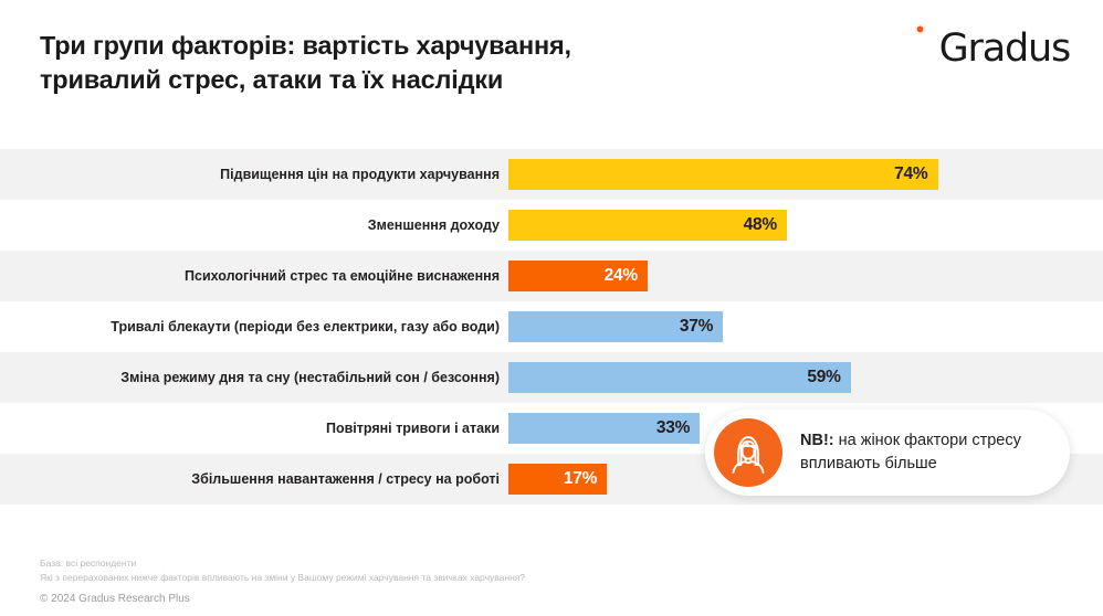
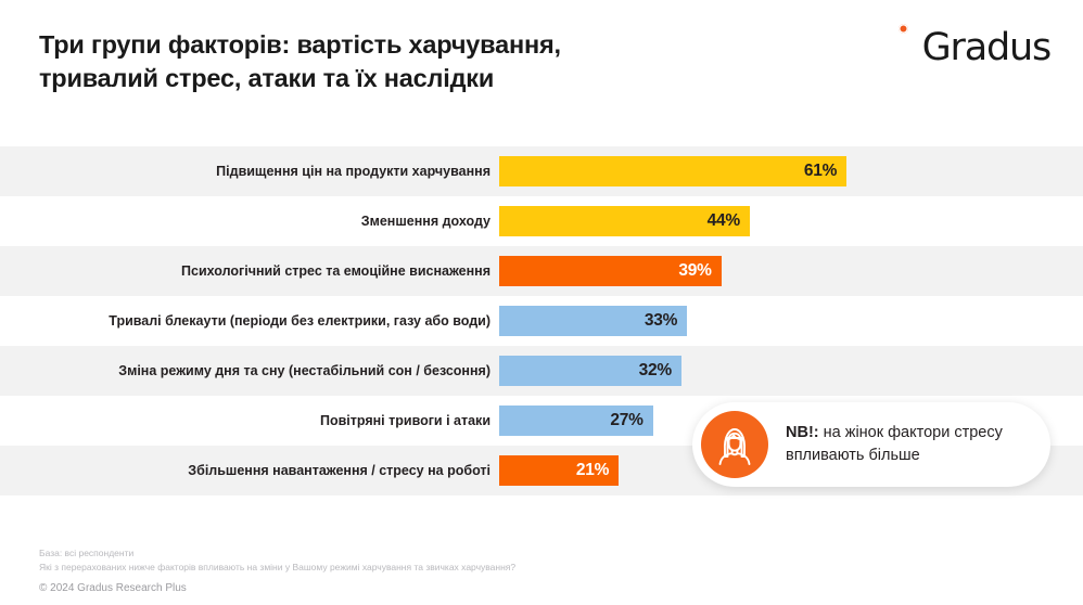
Підвищення цін на продукти харчування: 74% -> 61%
Зменшення доходу: 48% -> 44%
Психологічний стрес та емоційне виснаження: 24% -> 39%
Тривалі блекаути (періоди без електрики, газу або води): 37% -> 33%
Зміна режиму дня та сну (нестабільний сон / безсоння): 59% -> 32%
Повітряні тривоги і атаки: 33% -> 27%
Збільшення навантаження / стресу на роботі: 17% -> 21%
